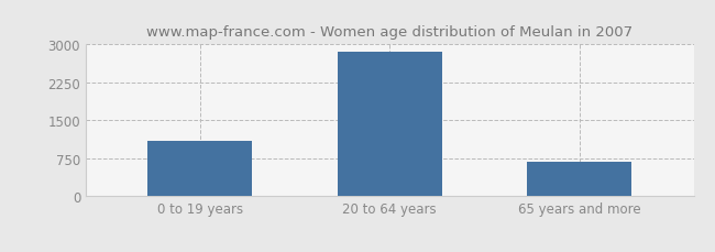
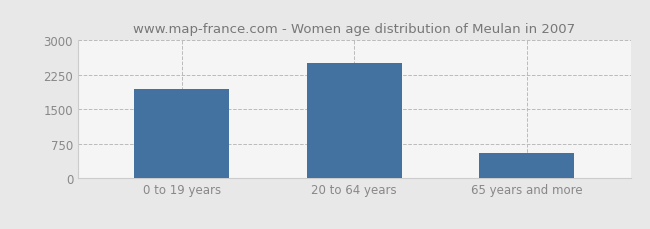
0 to 19 years: 1100 -> 1950
20 to 64 years: 2850 -> 2500
65 years and more: 680 -> 550
